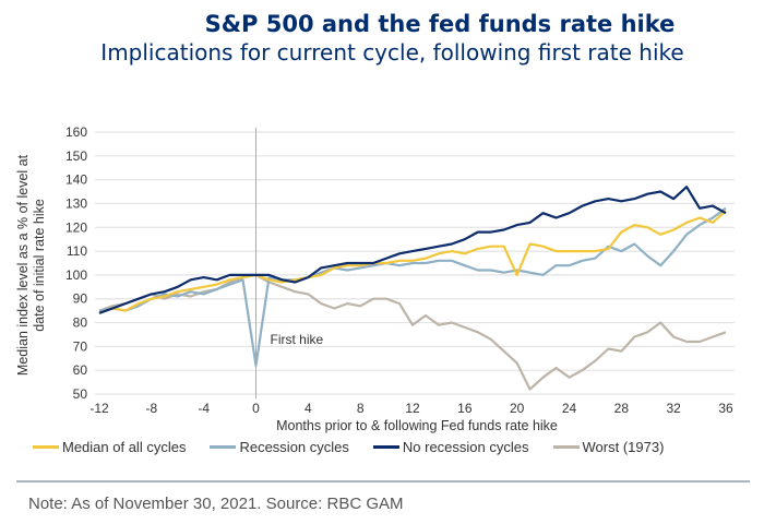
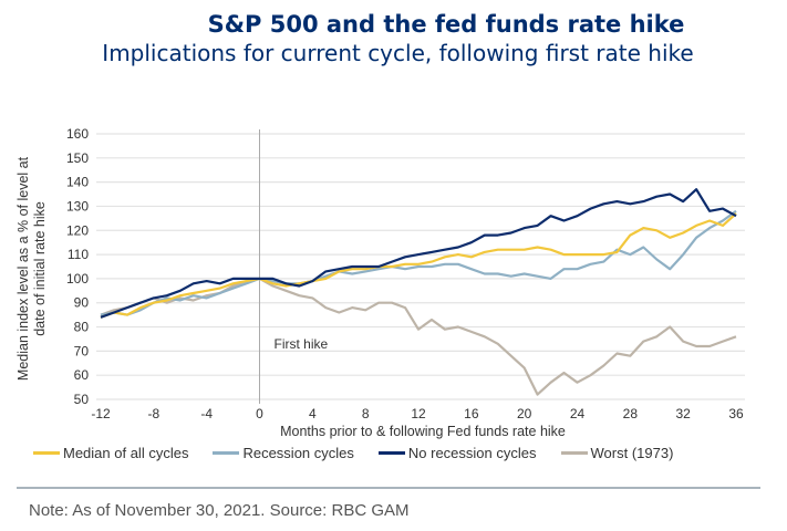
Recession cycles/0: 62 -> 100
Median of all cycles/20: 100 -> 112
